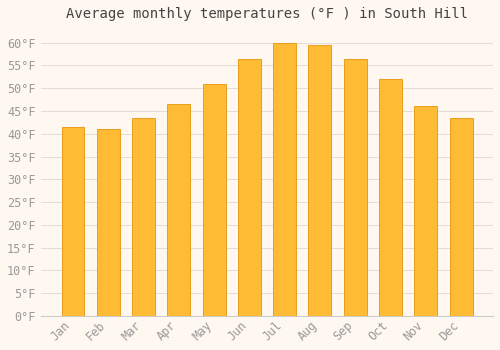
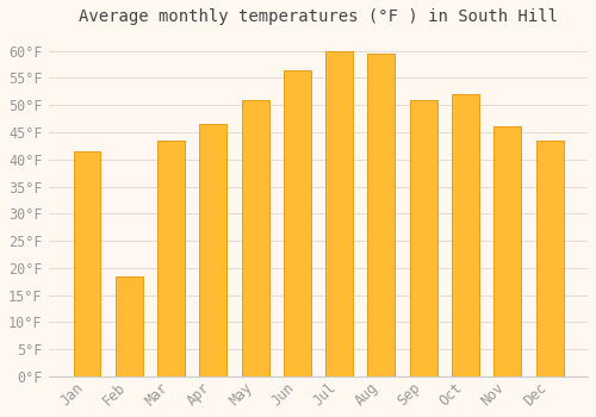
Feb: 41.0°F -> 18.5°F
Sep: 56.5°F -> 51.0°F
